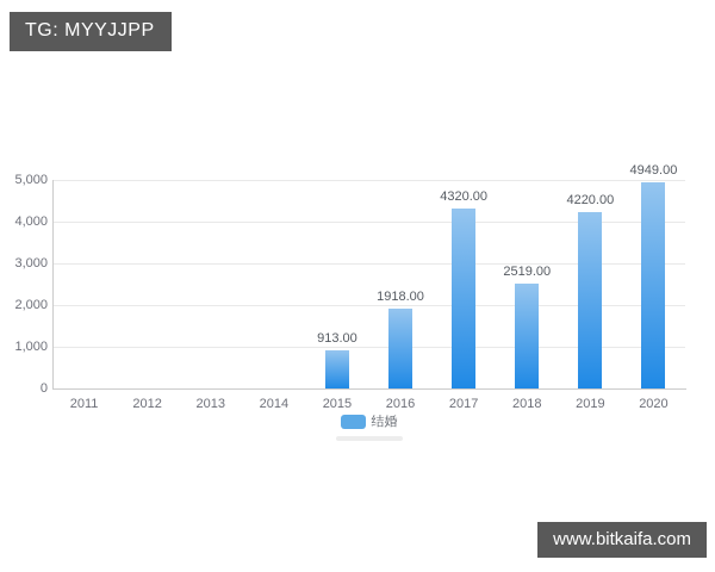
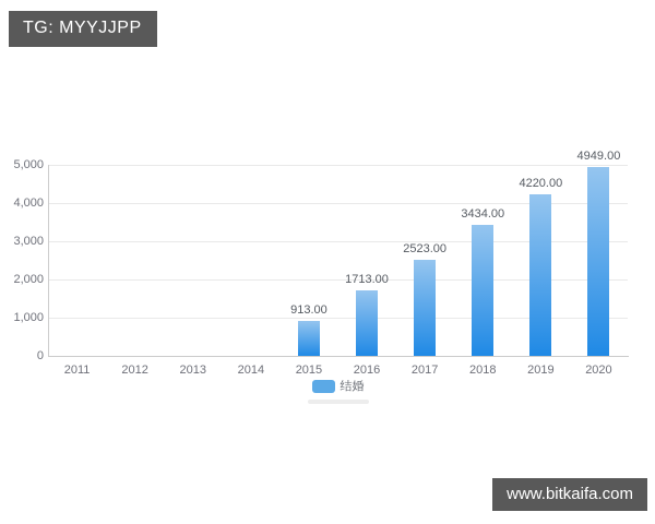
2016: 1918.00 -> 1713.00
2017: 4320.00 -> 2523.00
2018: 2519.00 -> 3434.00
